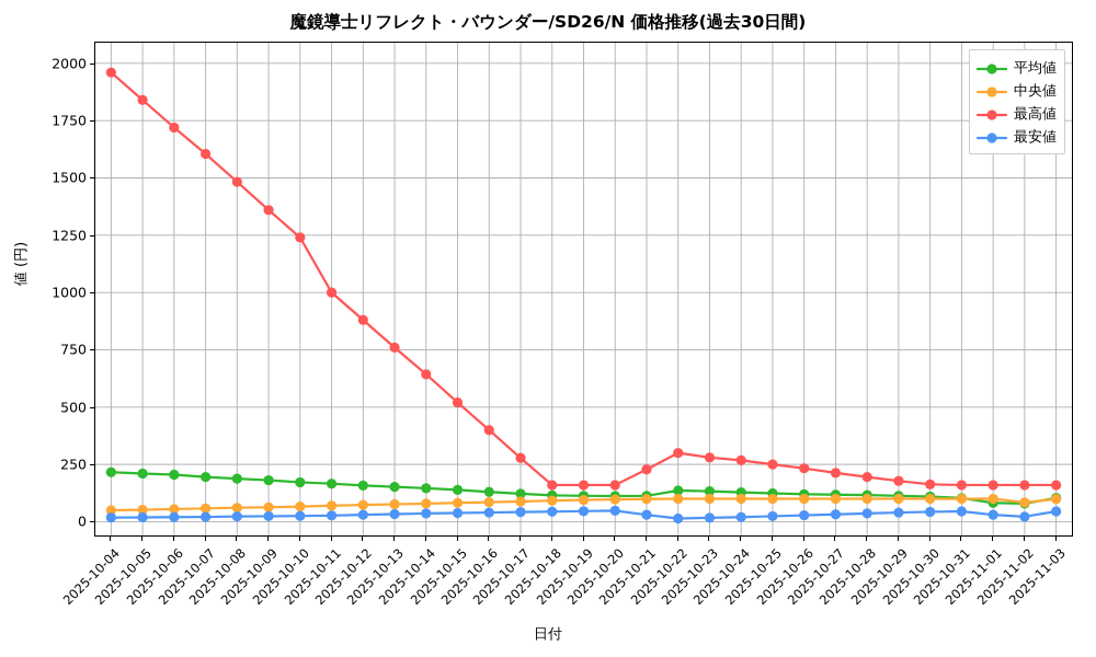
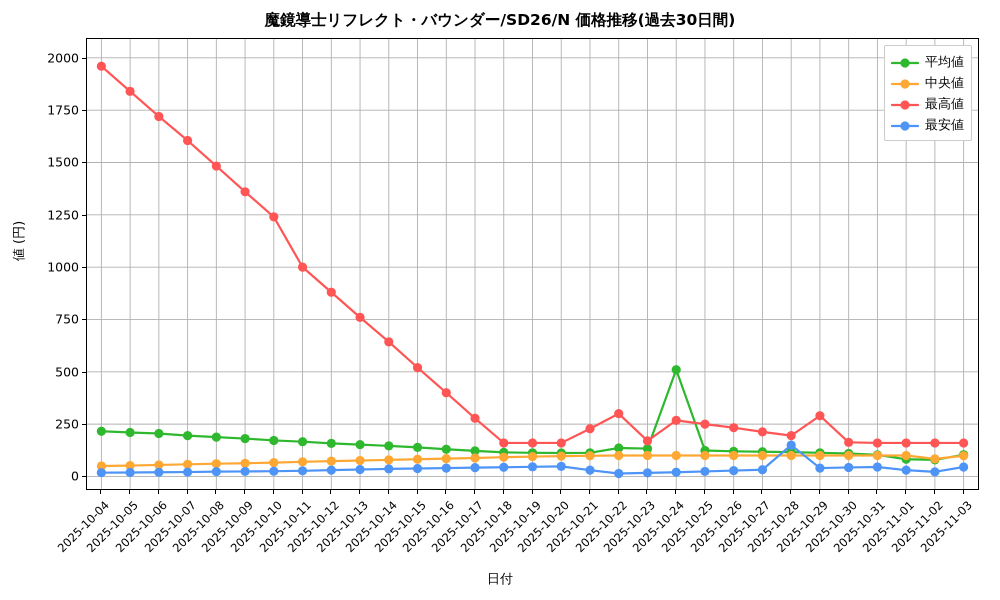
最高値/2025-10-23: 280 -> 170
平均値/2025-10-24: 130 -> 510
最安値/2025-10-28: 40 -> 150
最高値/2025-10-29: 180 -> 290
